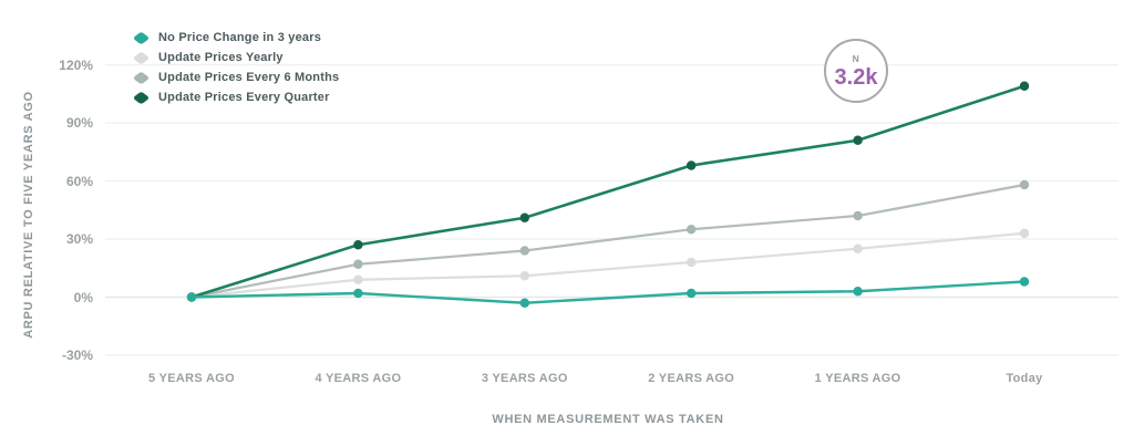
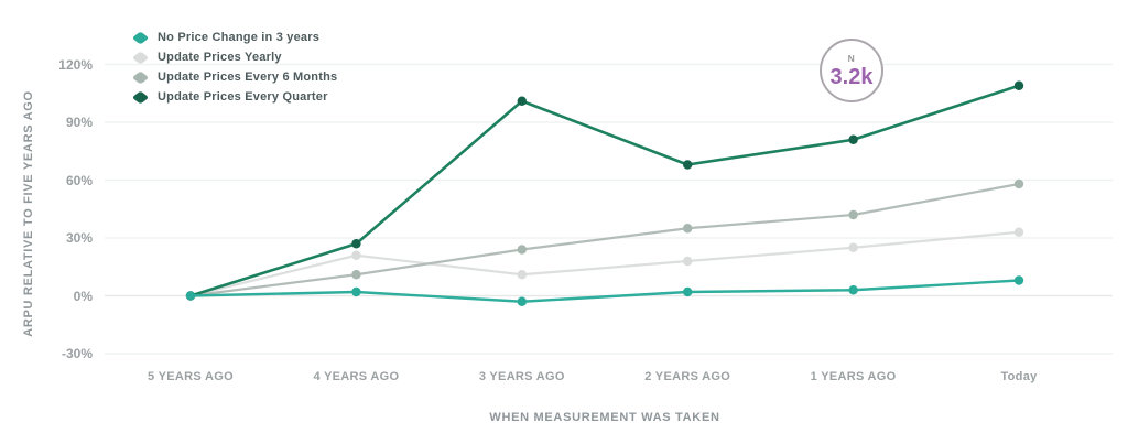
Update Prices Yearly/4 YEARS AGO: 9% -> 21%
Update Prices Every 6 Months/4 YEARS AGO: 17% -> 11%
Update Prices Every Quarter/3 YEARS AGO: 41% -> 101%
